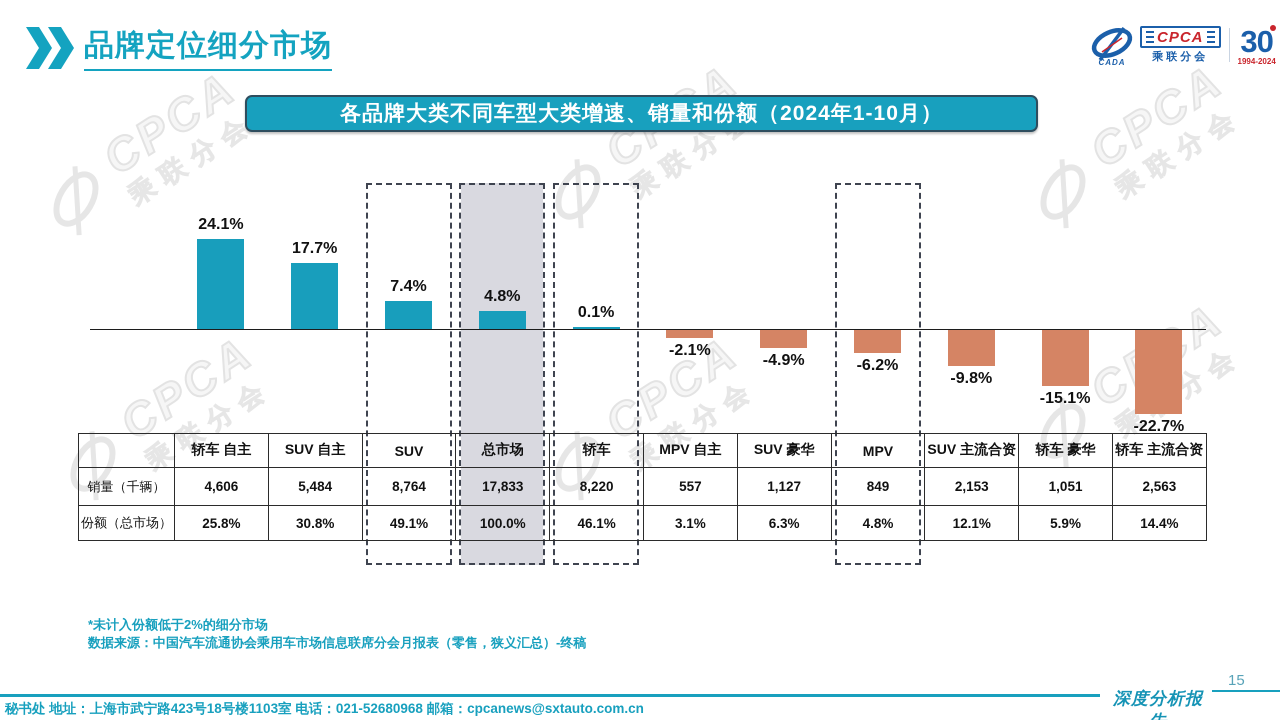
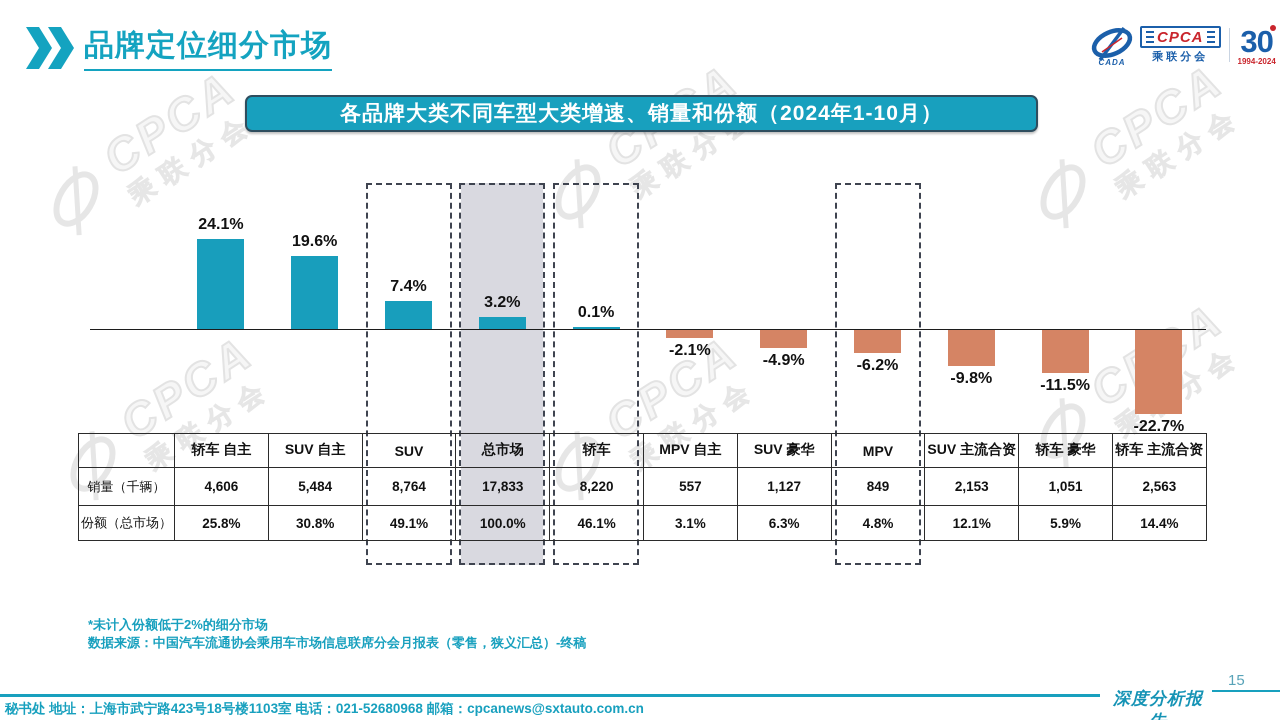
SUV 自主: 17.7% -> 19.6%
总市场: 4.8% -> 3.2%
轿车 豪华: -15.1% -> -11.5%
